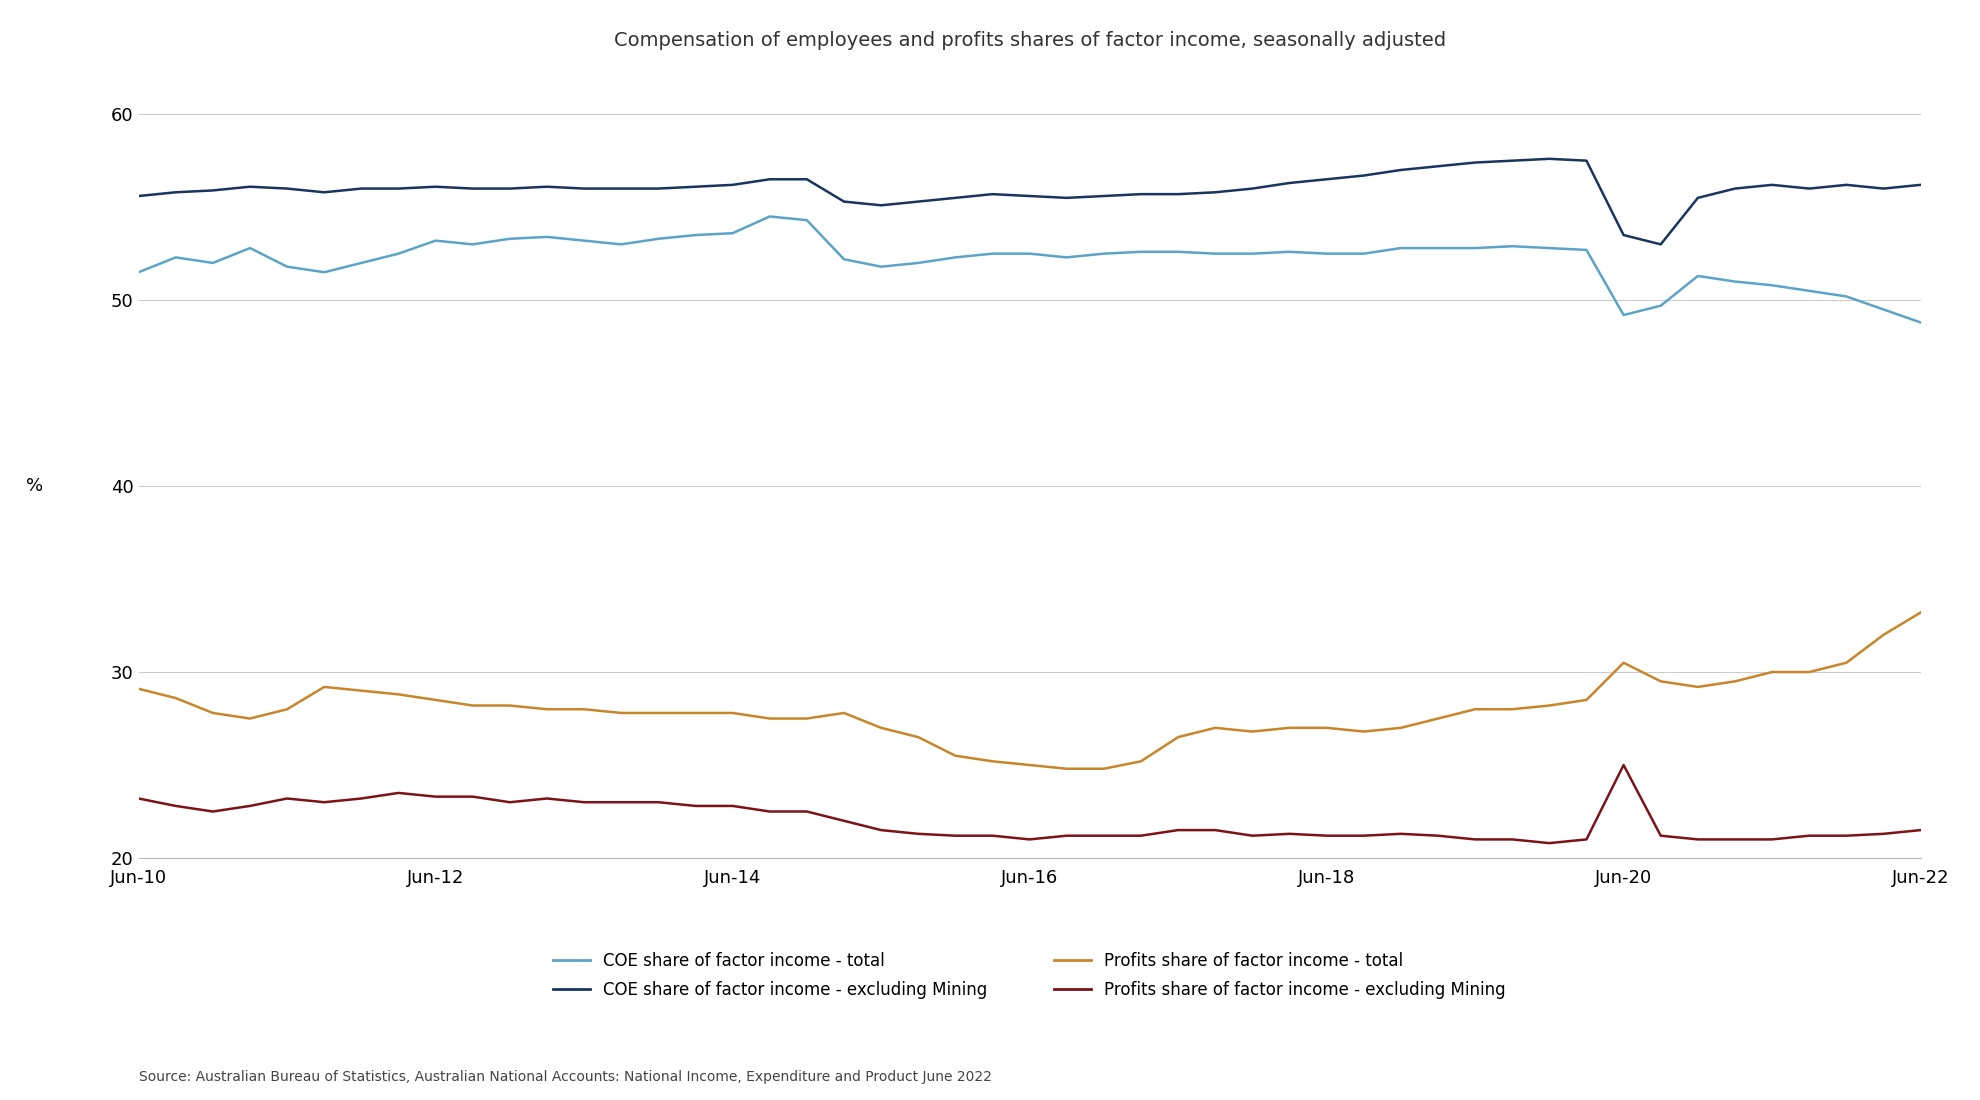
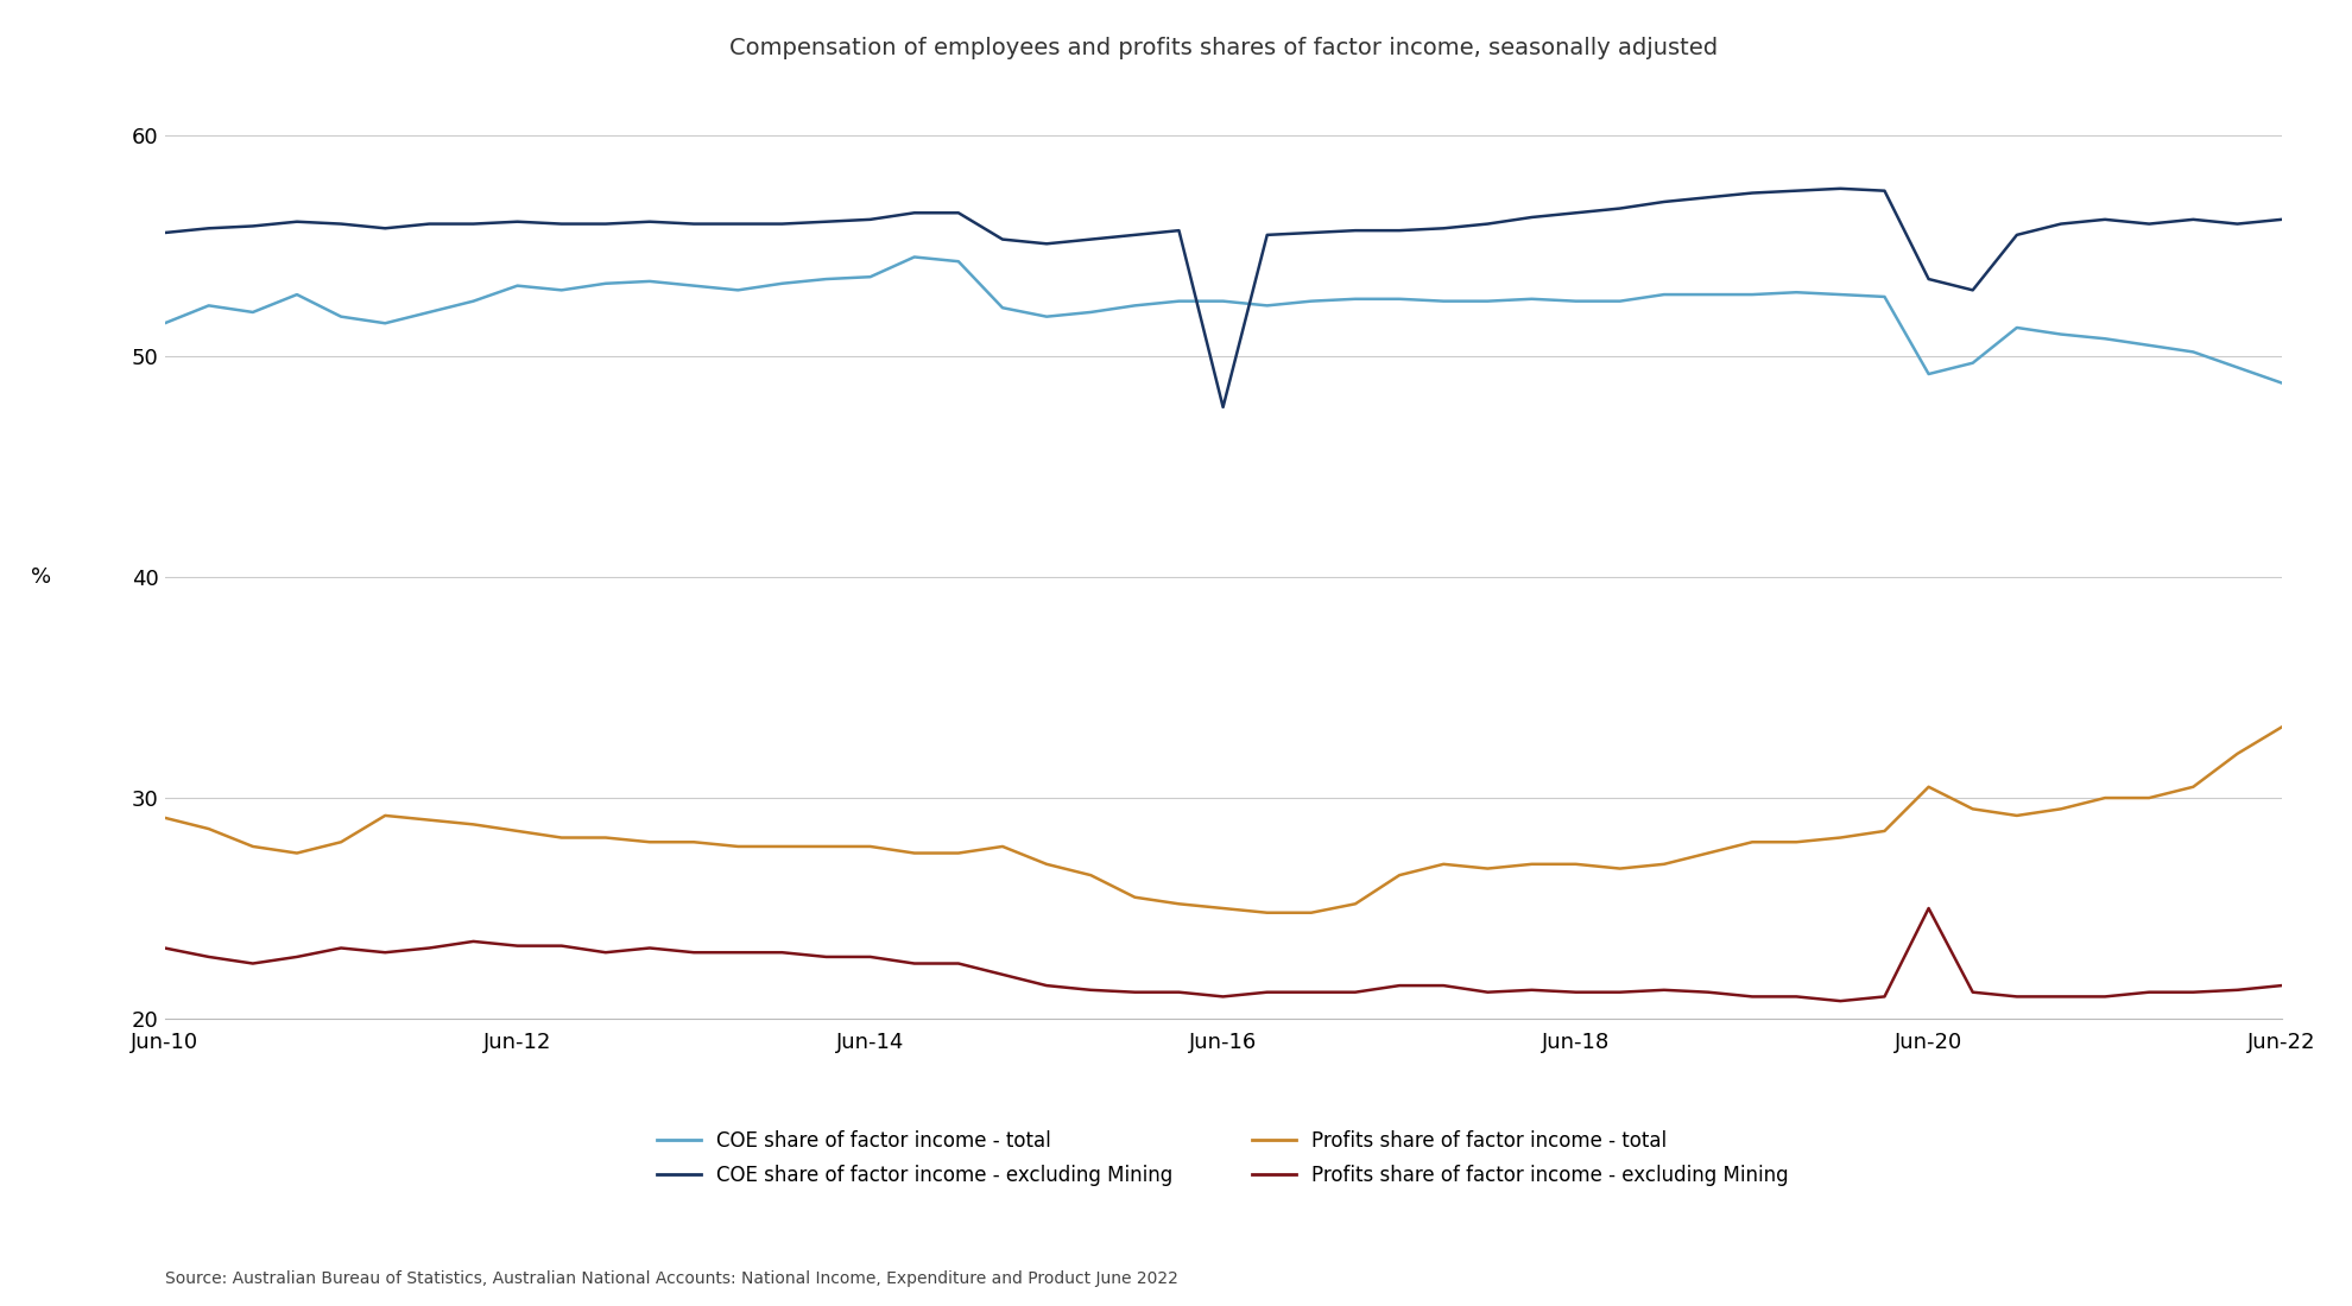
COE share of factor income - excluding Mining/Jun-16: 55.6 -> 47.7
